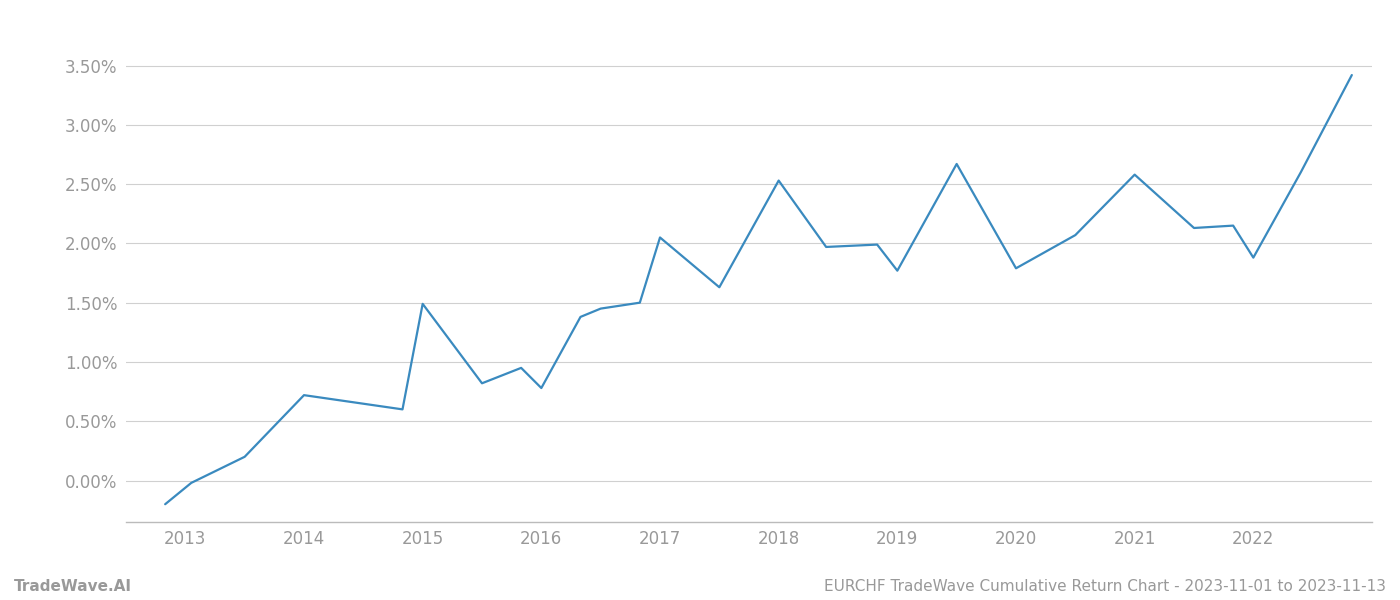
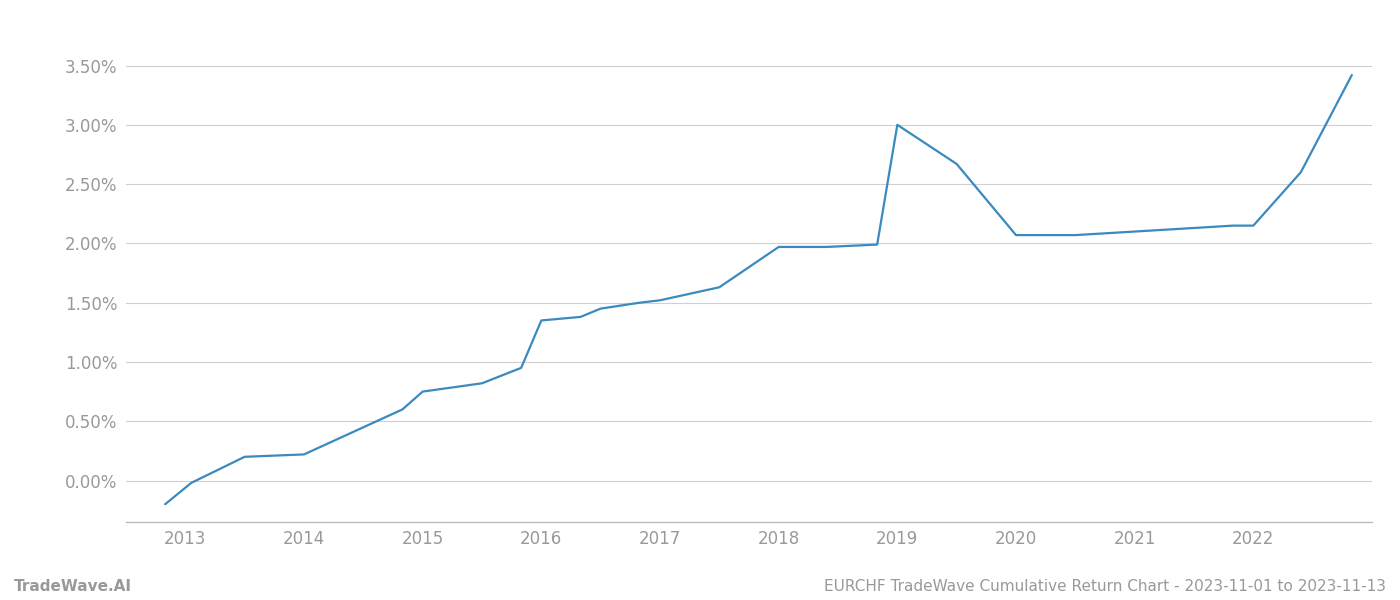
2014: 0.72% -> 0.22%
2015: 1.49% -> 0.75%
2016: 0.78% -> 1.35%
2017: 2.05% -> 1.52%
2018: 2.53% -> 1.97%
2019: 1.77% -> 3.00%
2020: 1.79% -> 2.07%
2021: 2.58% -> 2.10%
2022: 1.88% -> 2.15%
